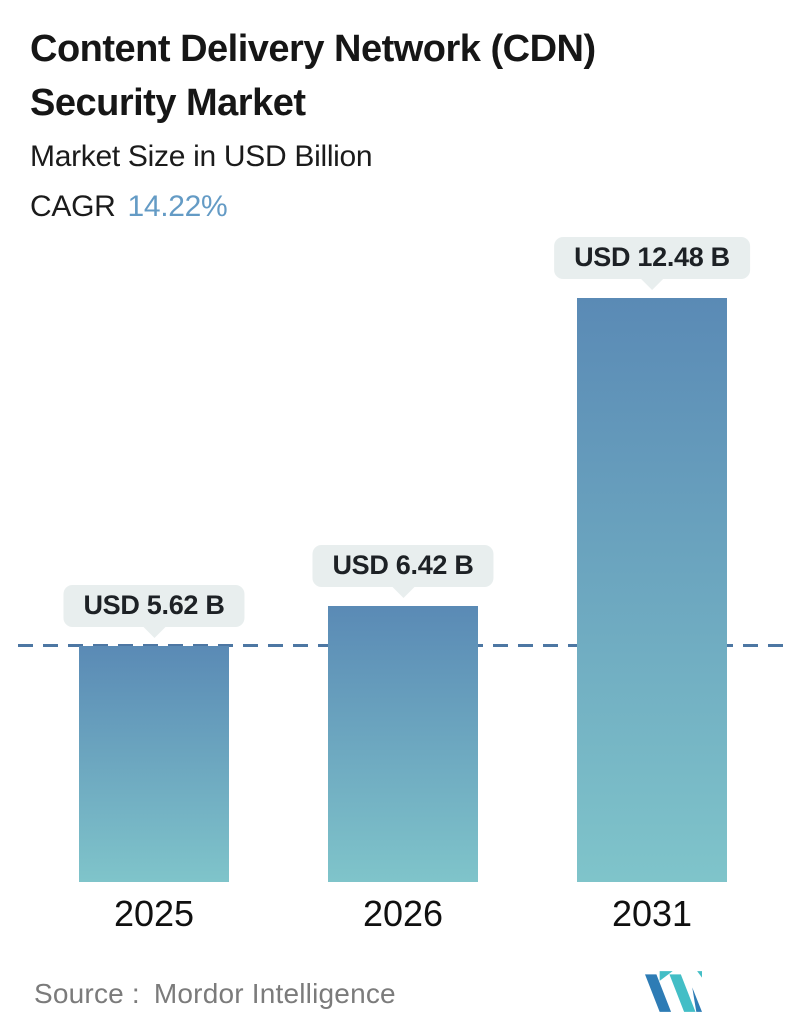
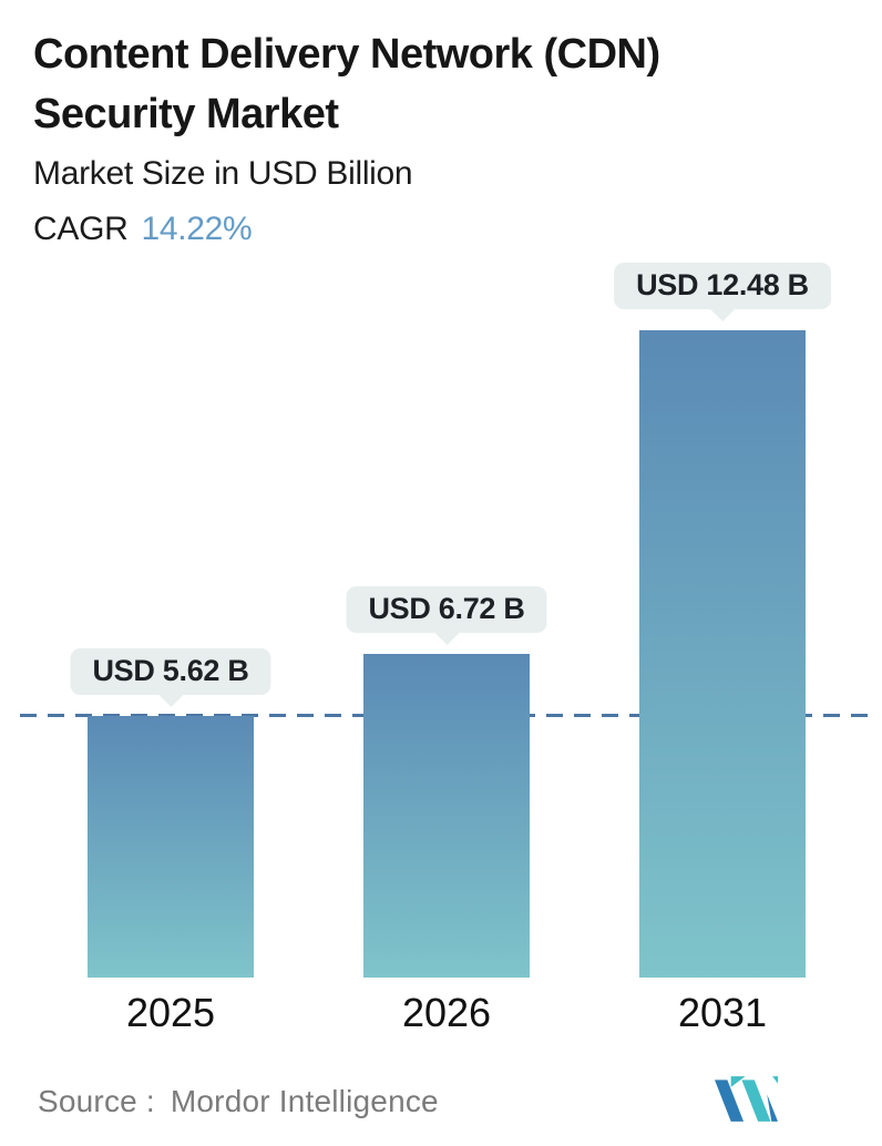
2026: 6.42 -> 6.72
